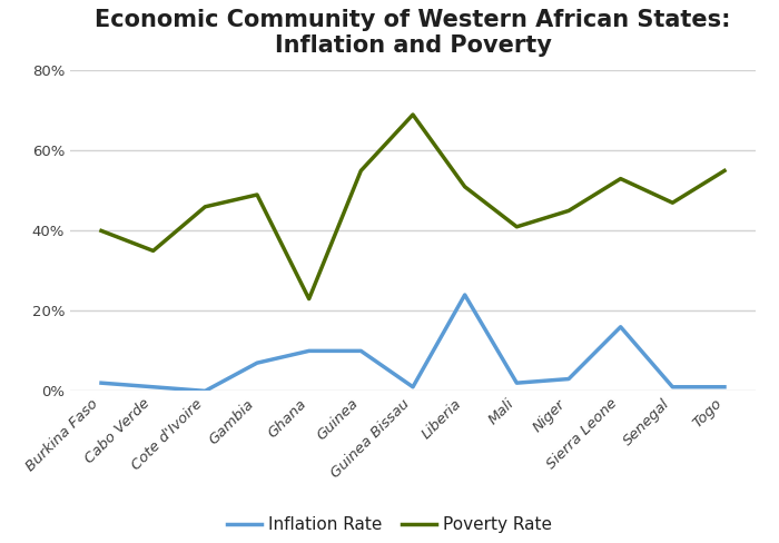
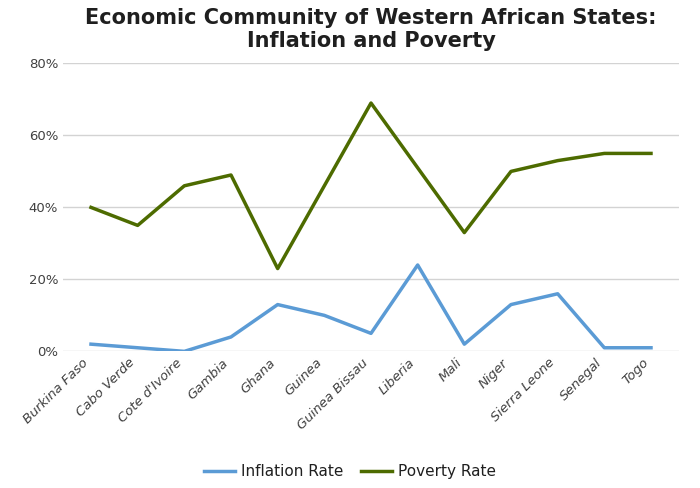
Inflation Rate/Gambia: 7% -> 4%
Inflation Rate/Ghana: 10% -> 13%
Poverty Rate/Guinea: 55% -> 46%
Inflation Rate/Guinea Bissau: 1% -> 5%
Poverty Rate/Mali: 41% -> 33%
Inflation Rate/Niger: 3% -> 13%
Poverty Rate/Niger: 45% -> 50%
Poverty Rate/Senegal: 47% -> 55%
